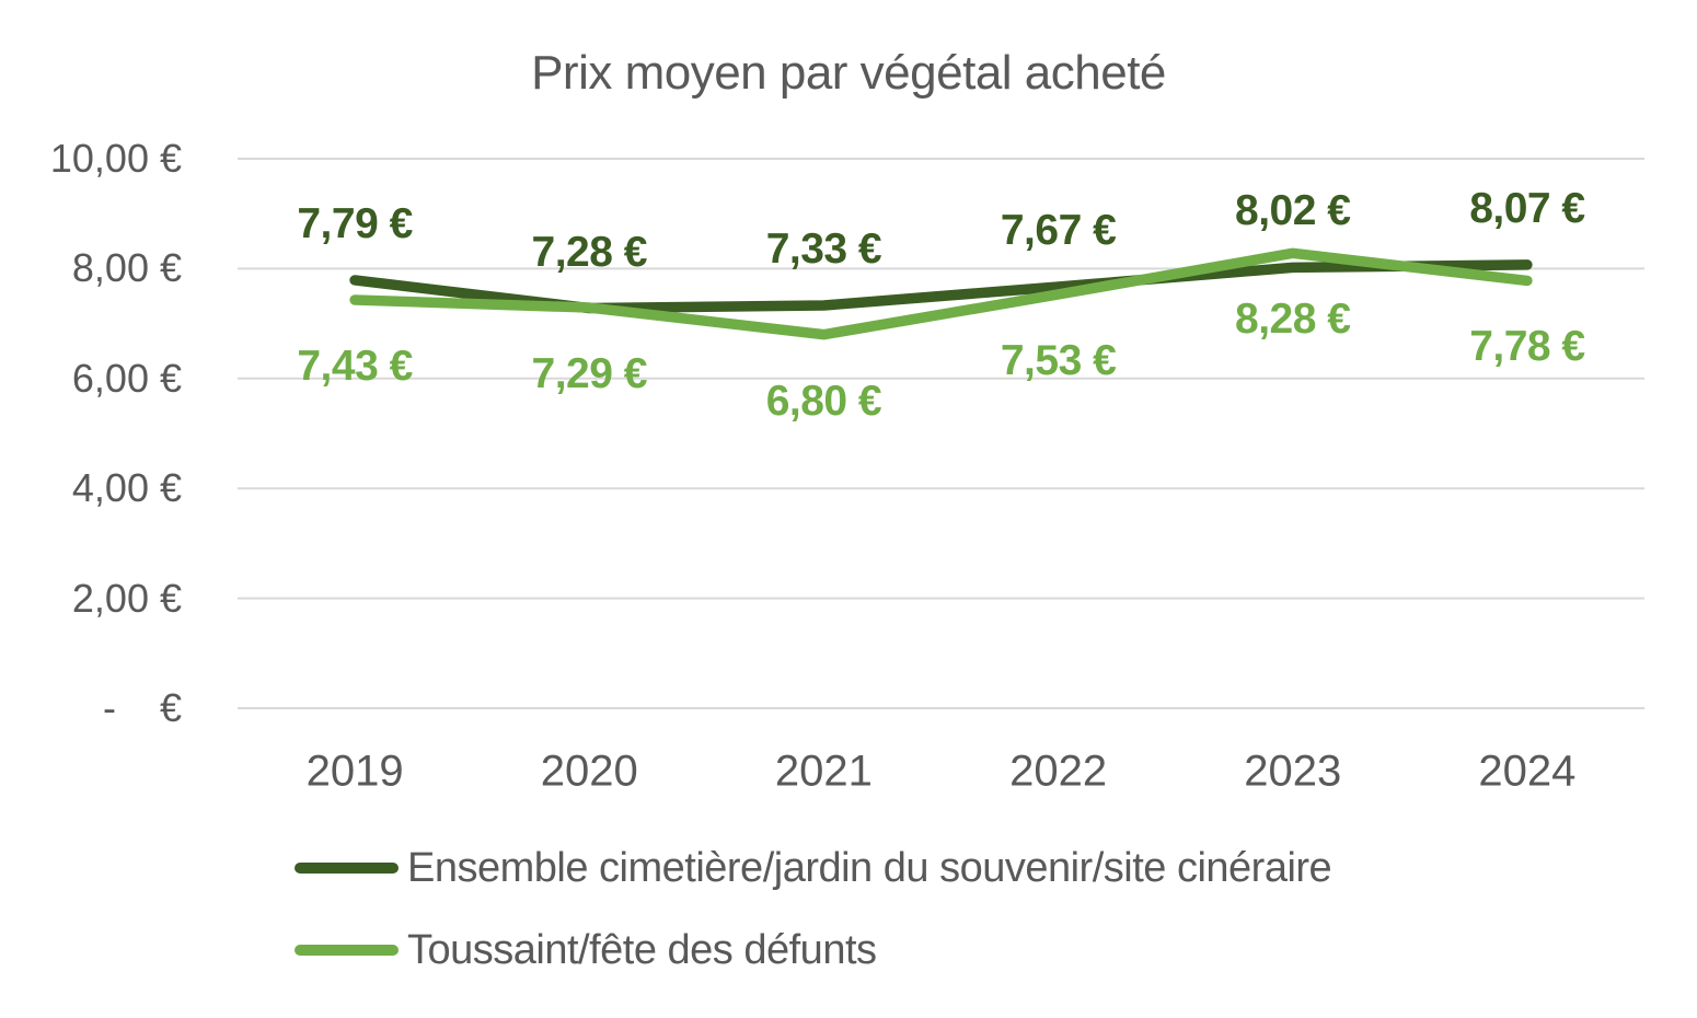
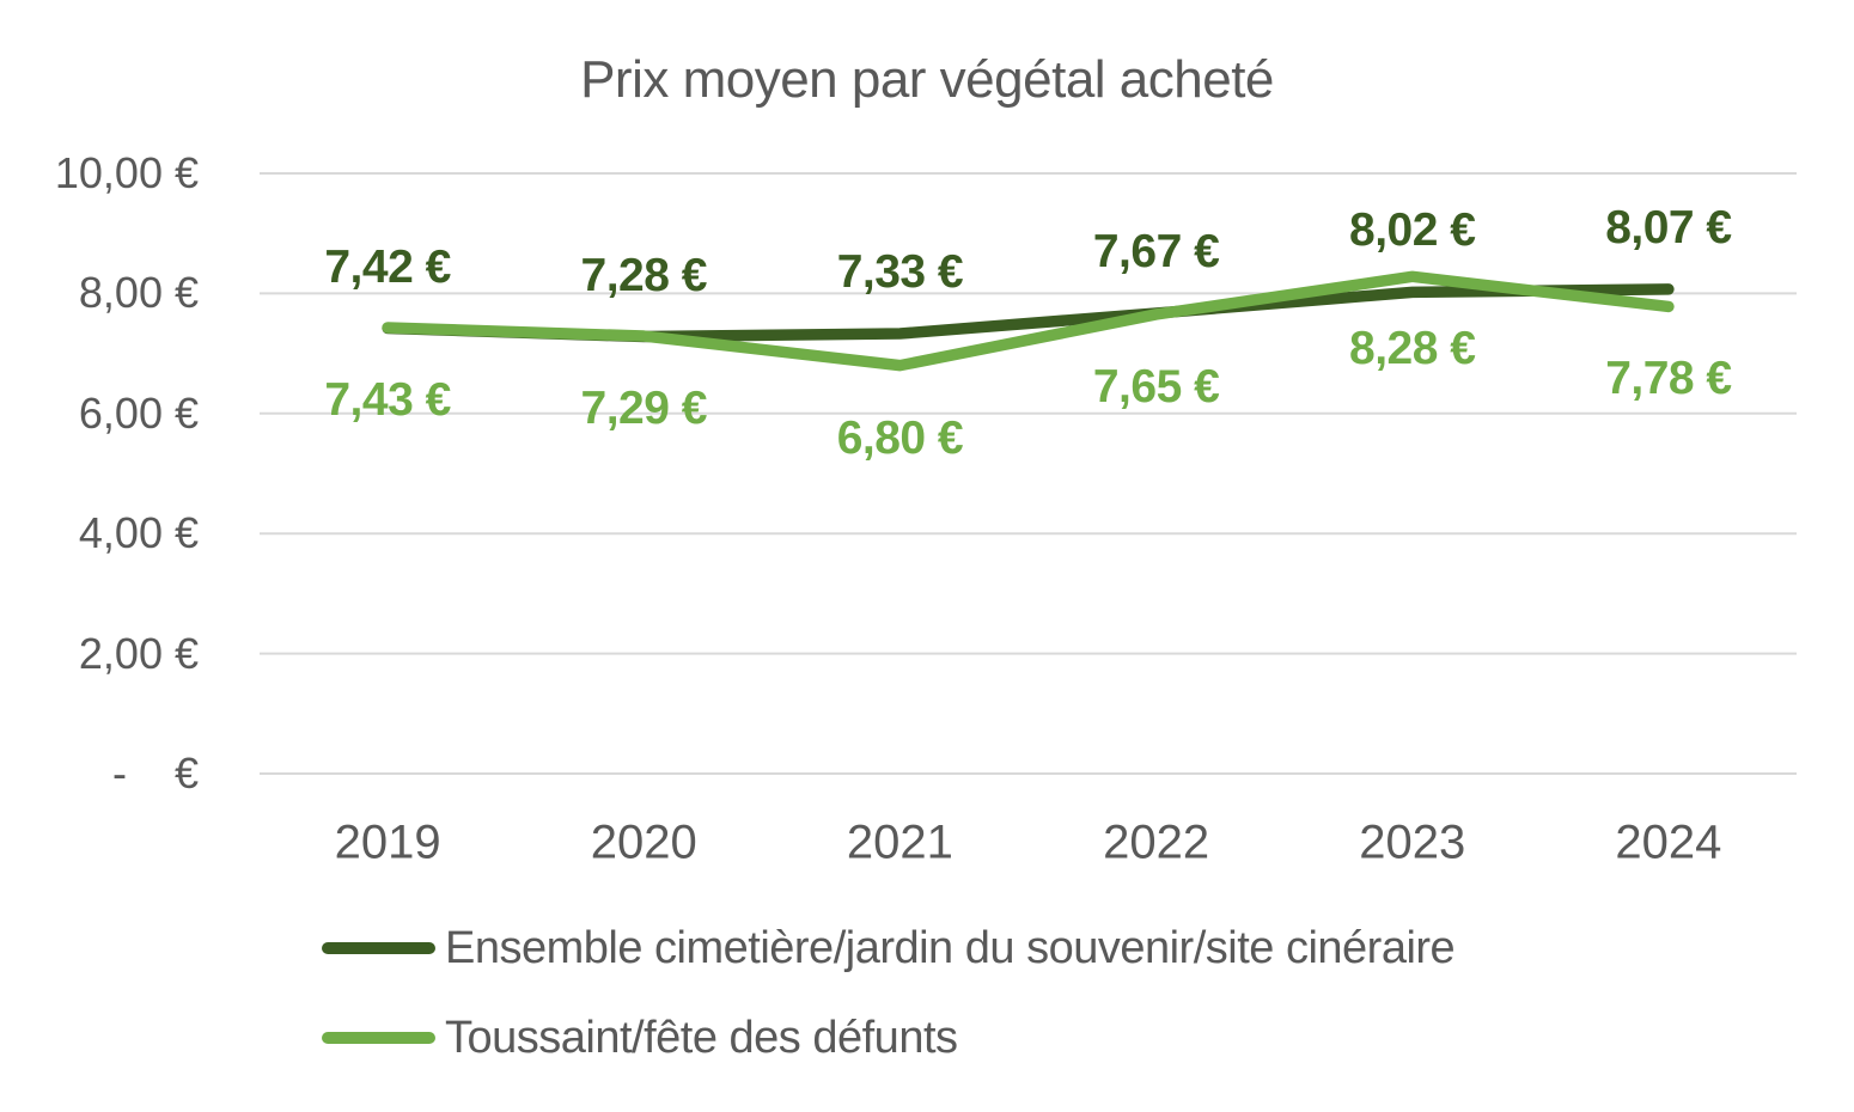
Ensemble cimetière/jardin du souvenir/site cinéraire/2019: 7,79 -> 7,42
Toussaint/fête des défunts/2022: 7,53 -> 7,65
